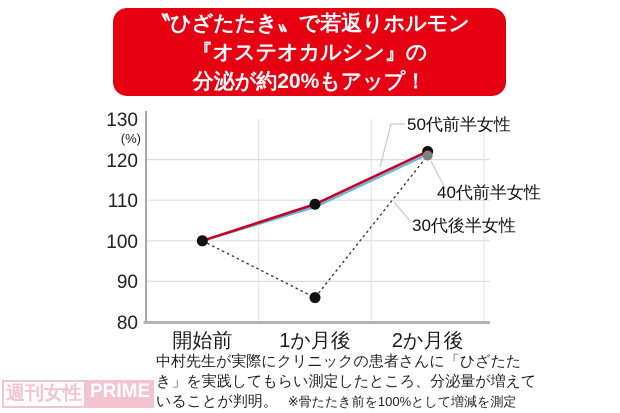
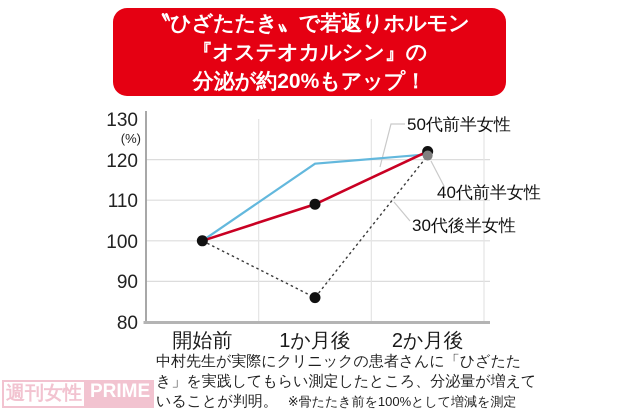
40代前半女性/1か月後: 108 -> 119
